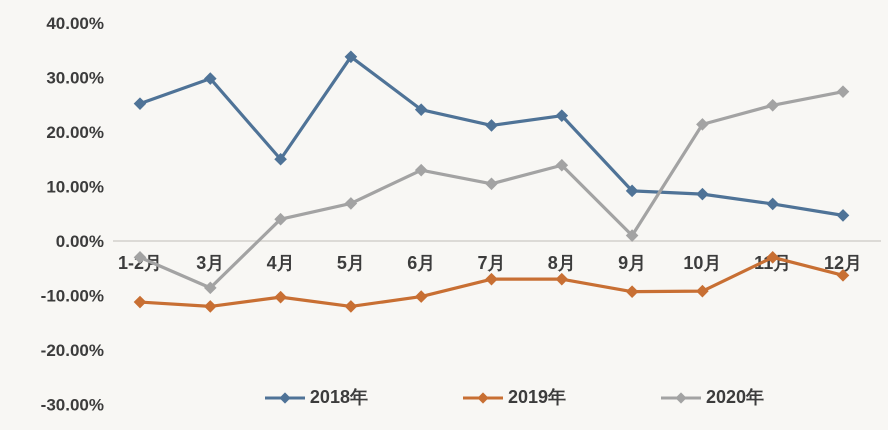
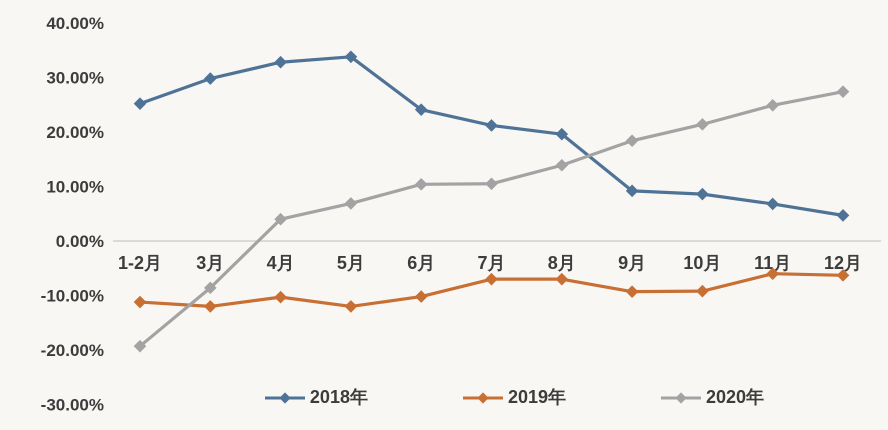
2020年/1-2月: -3% -> -19%
2018年/4月: 15% -> 33%
2020年/6月: 13% -> 10%
2018年/8月: 23% -> 20%
2020年/9月: 1% -> 18%
2019年/11月: -3% -> -6%
